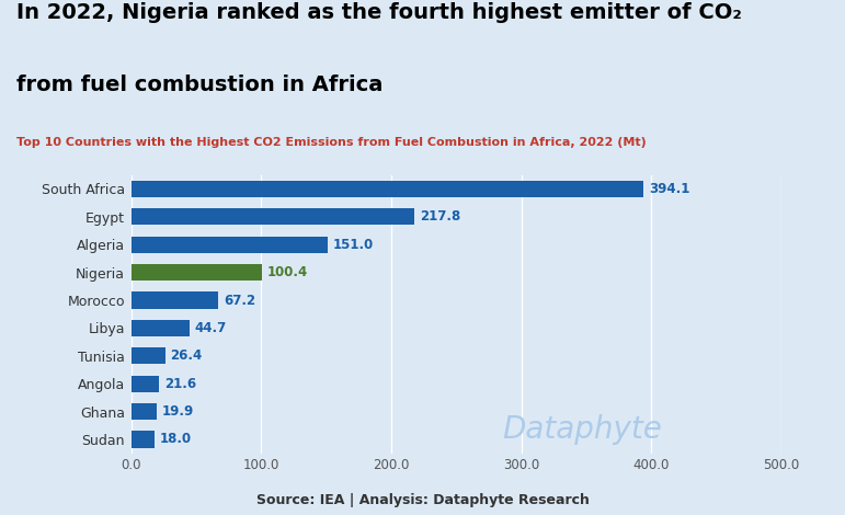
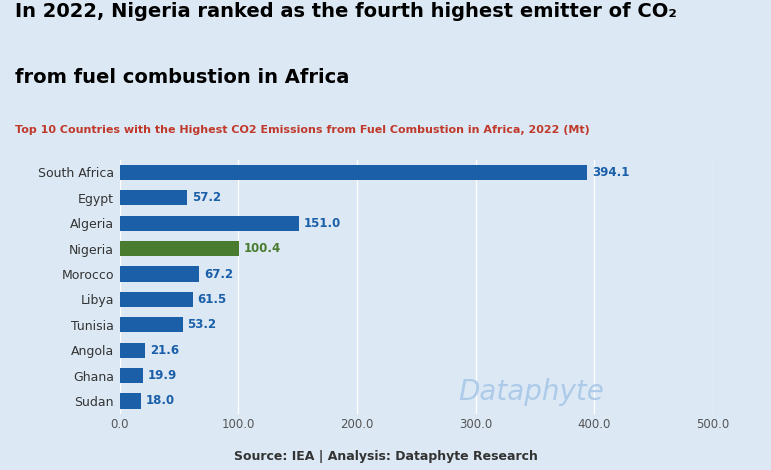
Egypt: 217.8 -> 57.2
Libya: 44.7 -> 61.5
Tunisia: 26.4 -> 53.2
